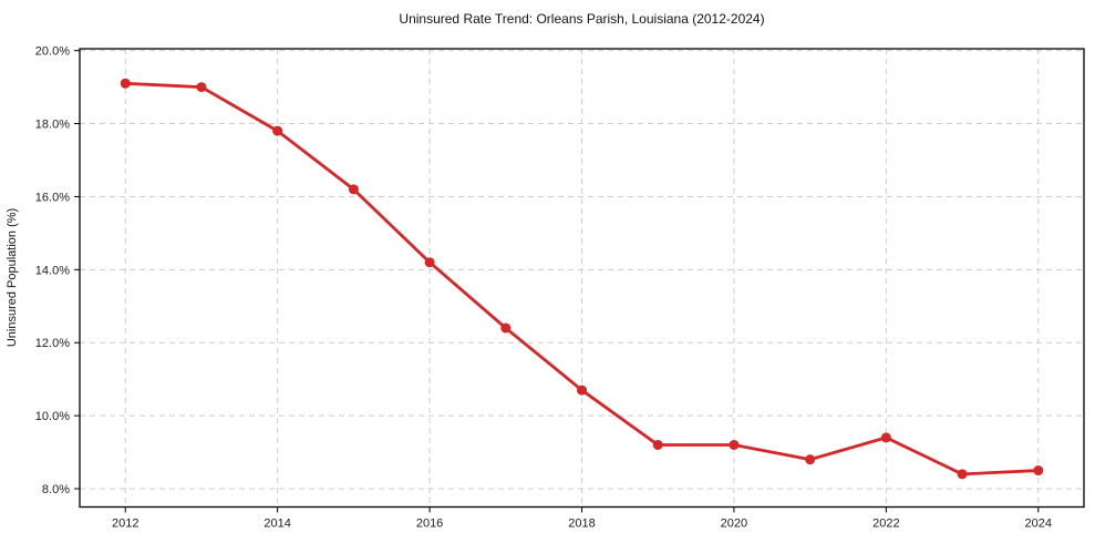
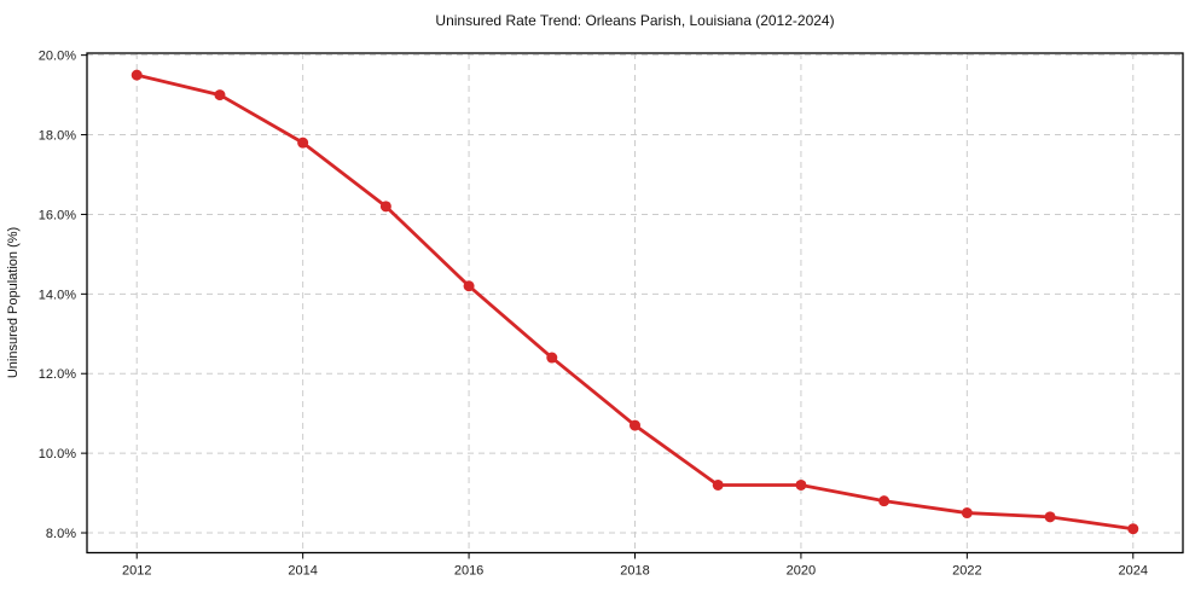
2012: 19.1% -> 19.5%
2022: 9.4% -> 8.5%
2024: 8.5% -> 8.1%
